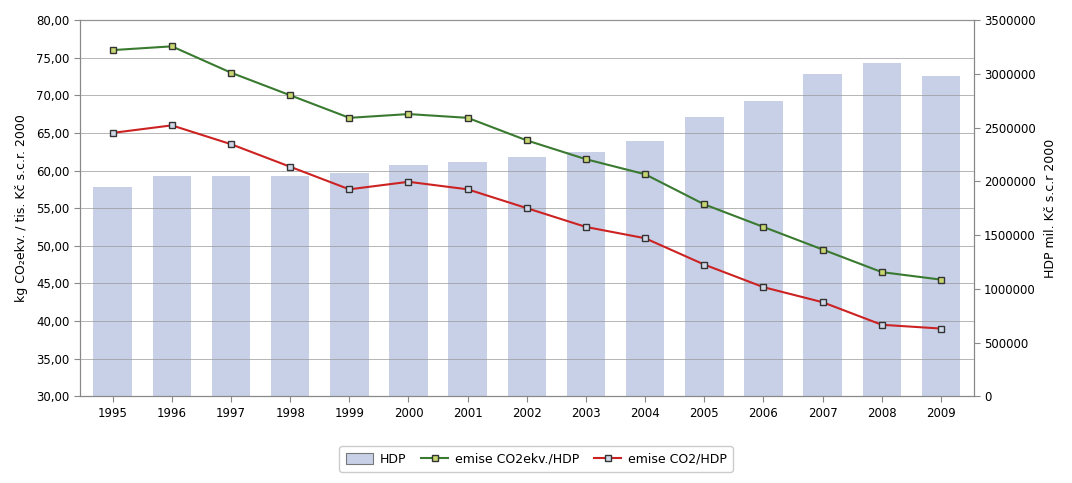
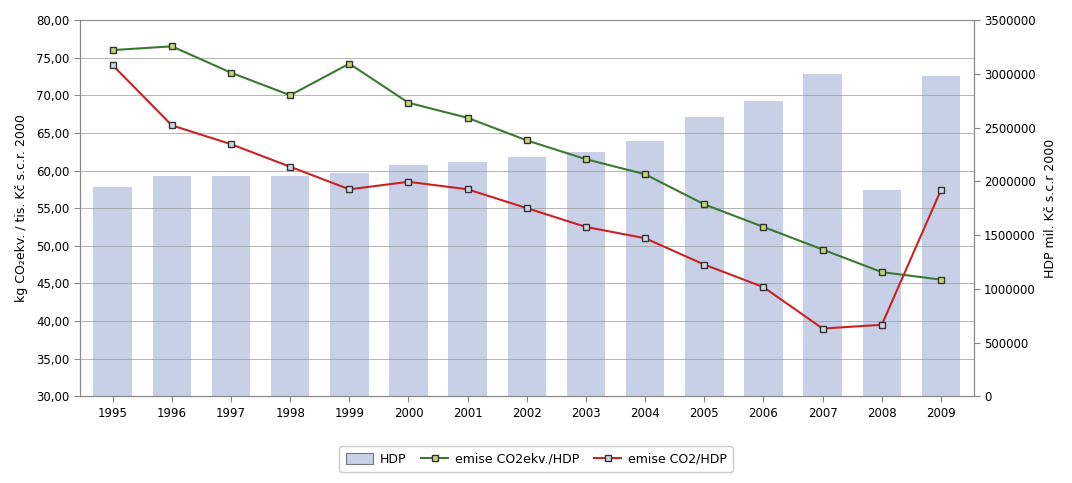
emise CO2/HDP/1995: 65,0 -> 74,0
emise CO2ekv./HDP/1999: 67,0 -> 74,2
emise CO2ekv./HDP/2000: 67,5 -> 69,0
emise CO2/HDP/2007: 42,5 -> 39,0
HDP/2008: 3100000 -> 1920000
emise CO2/HDP/2009: 39,0 -> 57,4
